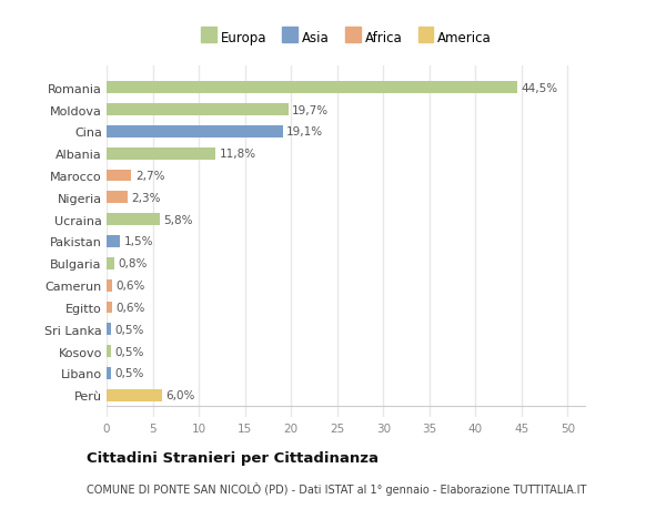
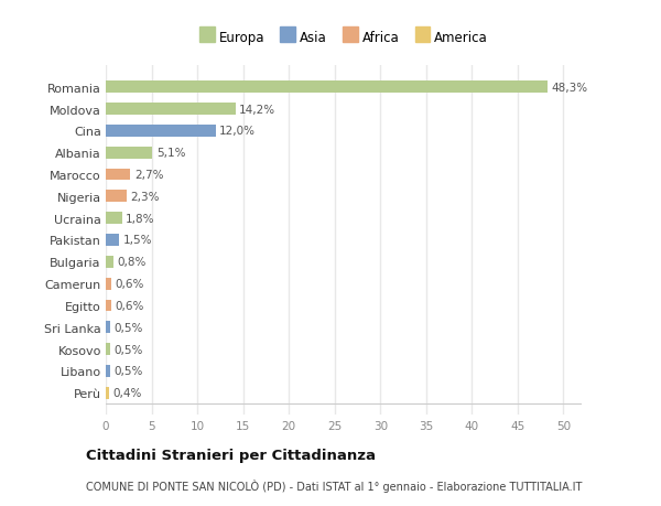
Romania: 44,5% -> 48,3%
Moldova: 19,7% -> 14,2%
Cina: 19,1% -> 12,0%
Albania: 11,8% -> 5,1%
Ucraina: 5,8% -> 1,8%
Perù: 6,0% -> 0,4%
